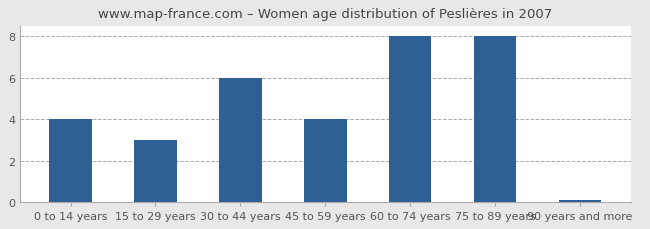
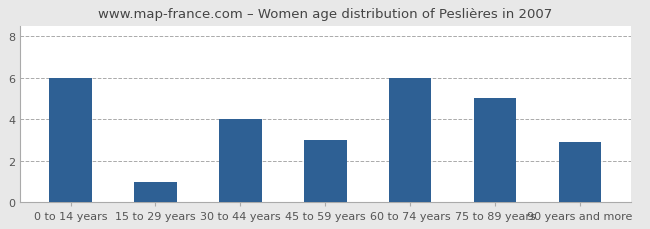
0 to 14 years: 4.00 -> 6.00
15 to 29 years: 3.00 -> 1.00
30 to 44 years: 6.00 -> 4.00
45 to 59 years: 4.00 -> 3.00
60 to 74 years: 8.00 -> 6.00
75 to 89 years: 8.00 -> 5.00
90 years and more: 0.12 -> 2.90
